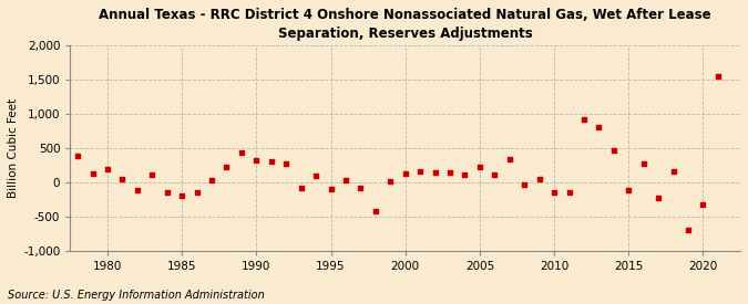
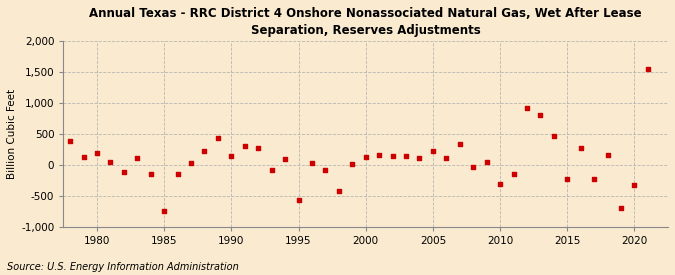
1985: -200 -> -740
1990: 320 -> 140
1995: -90 -> -560
2010: -150 -> -300
2015: -120 -> -220
